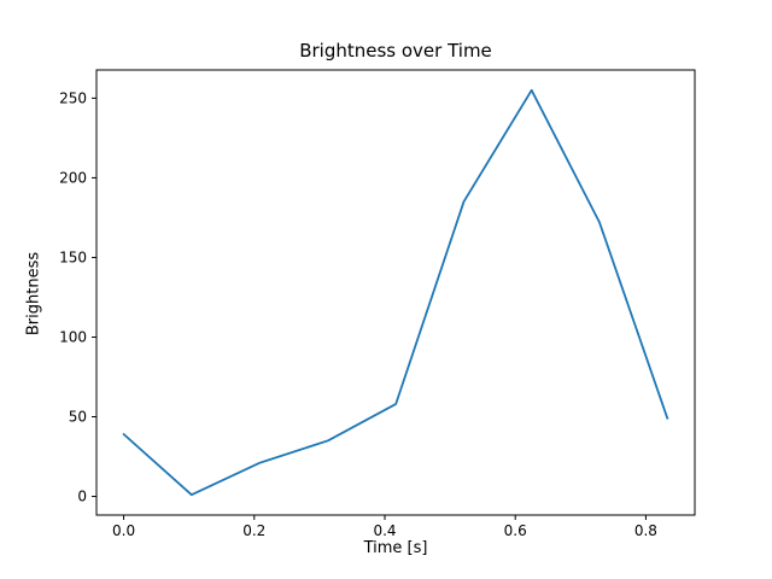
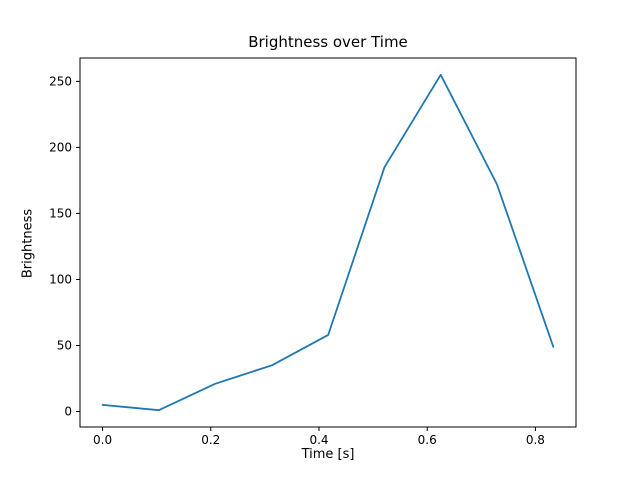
0.0: 39 -> 5
